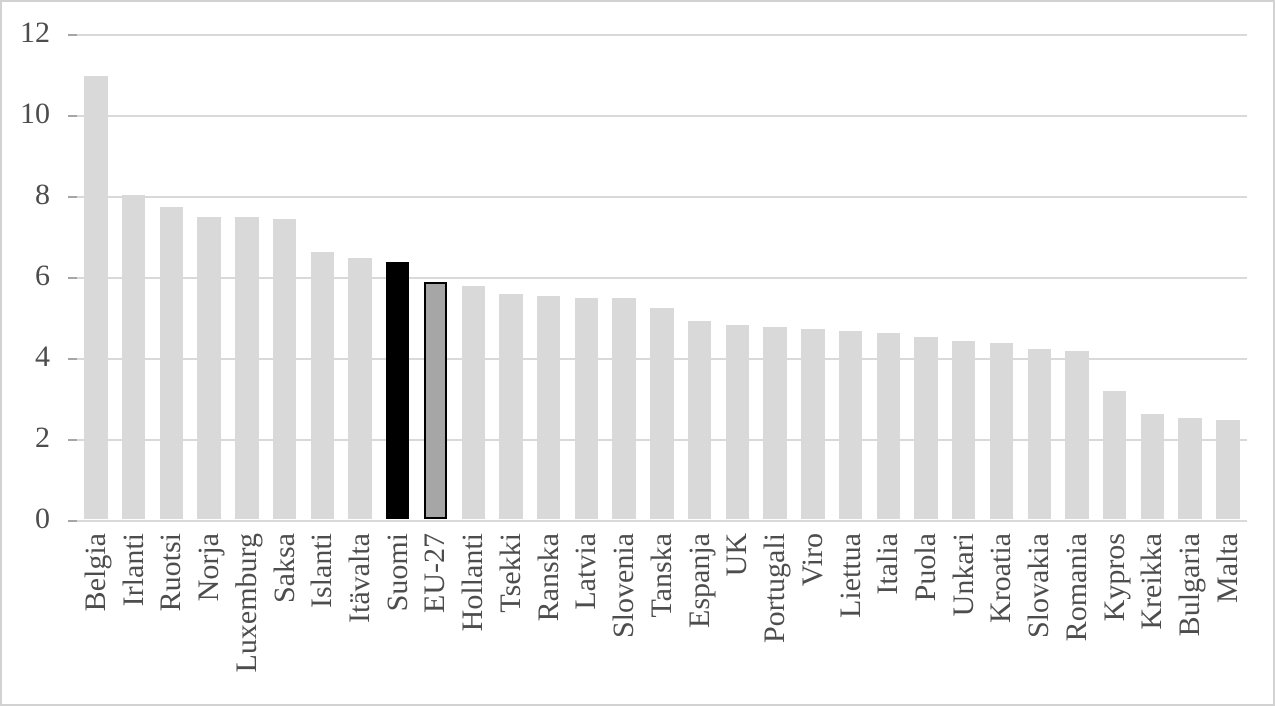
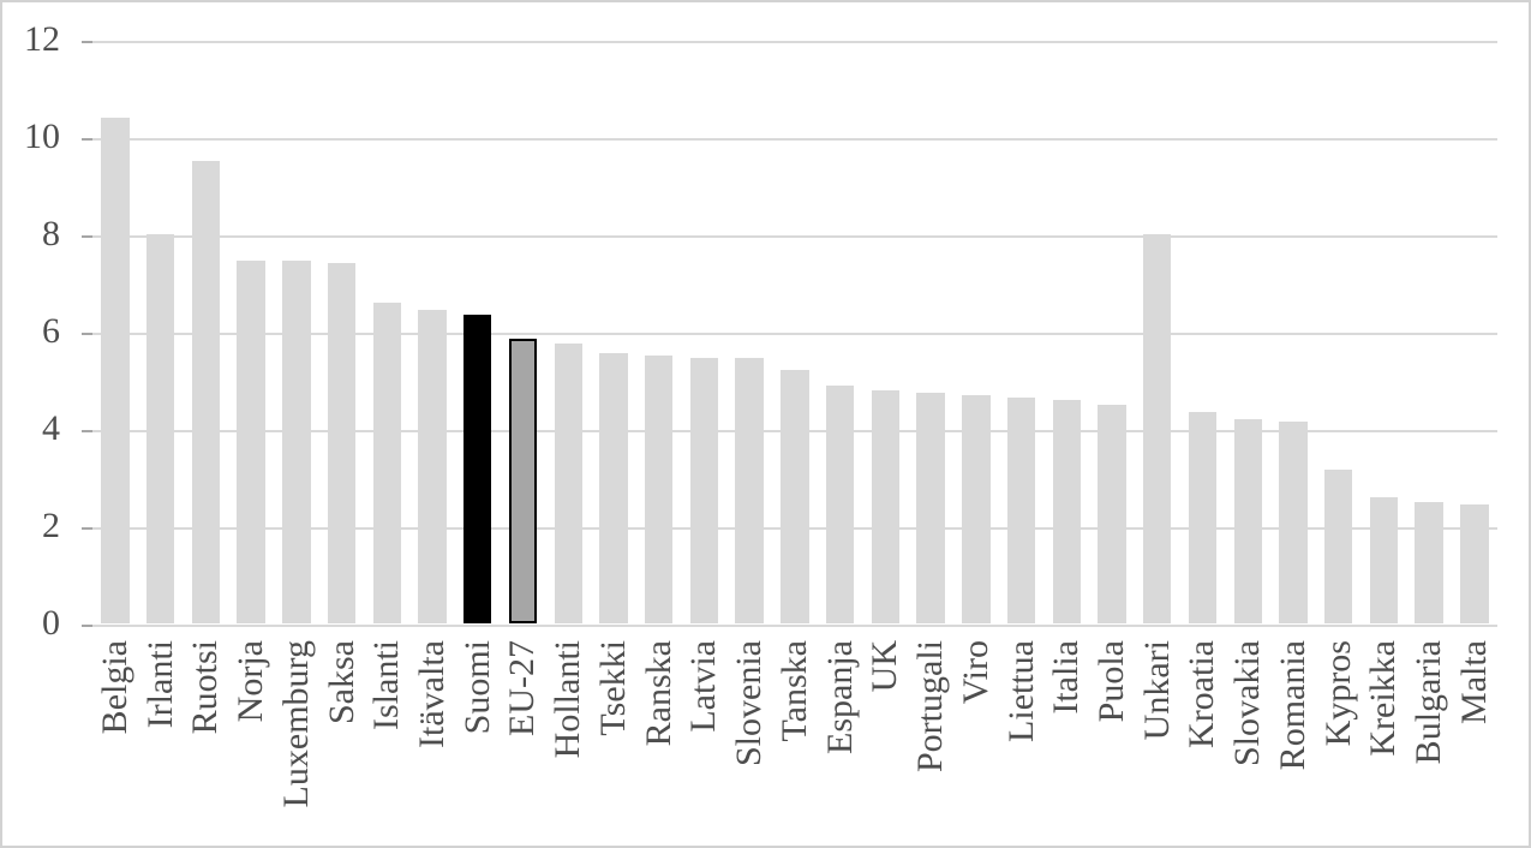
Belgia: 10.9 -> 10.4
Ruotsi: 7.7 -> 9.5
Unkari: 4.4 -> 8.0
